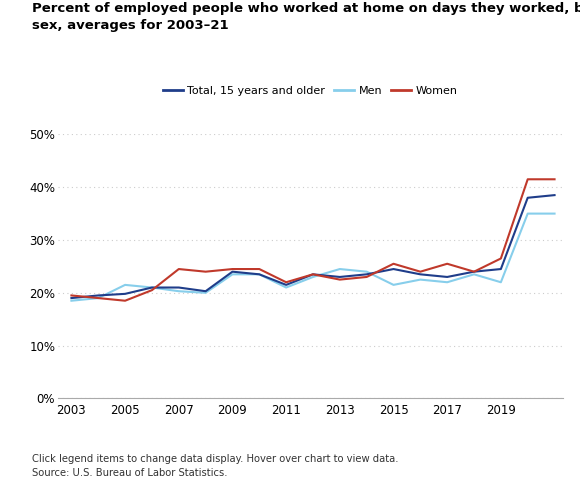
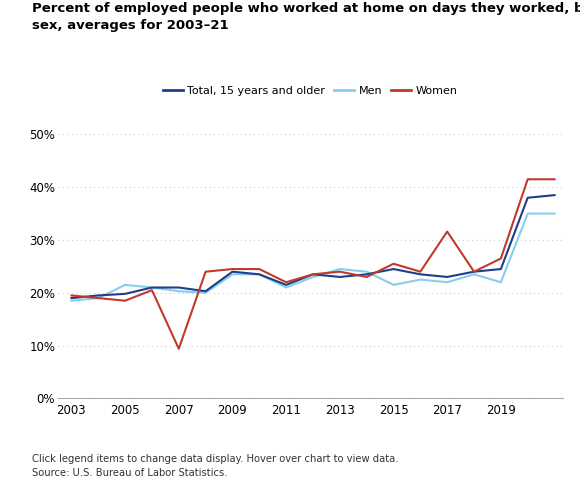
Women/2007: 24.5% -> 9.4%
Women/2013: 22.5% -> 24.0%
Women/2017: 25.5% -> 31.6%
